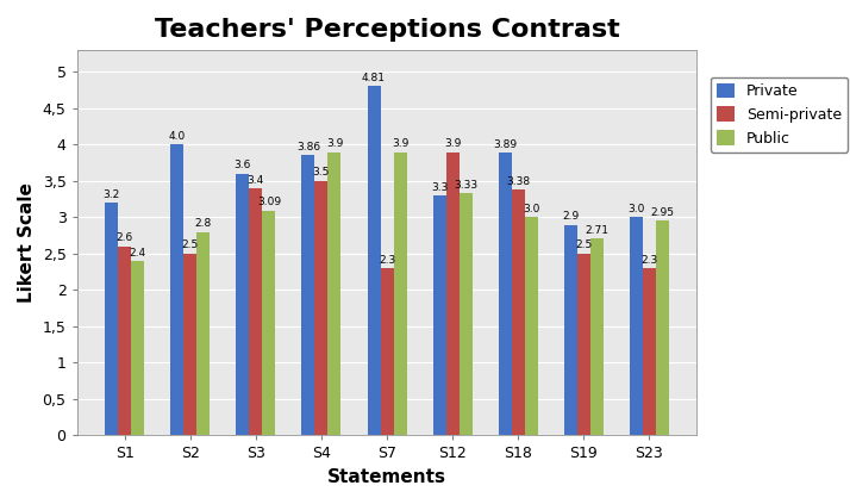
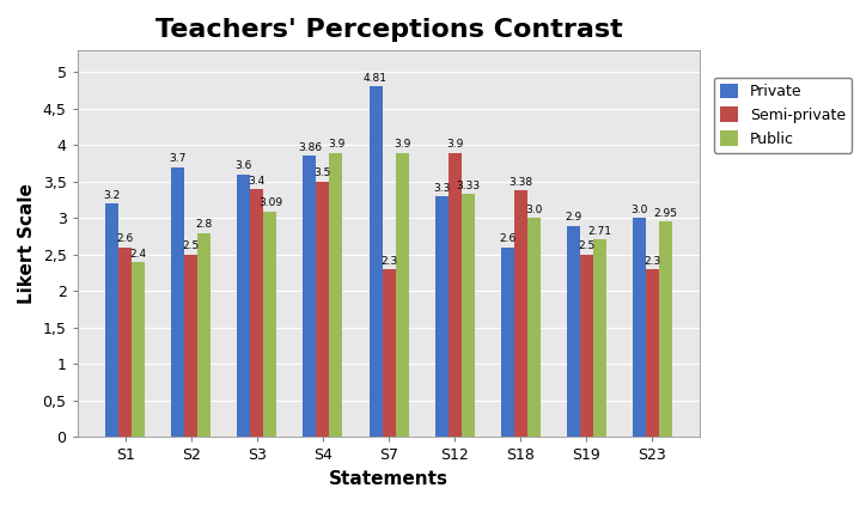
Private/S2: 4.0 -> 3.7
Private/S18: 3.89 -> 2.6
